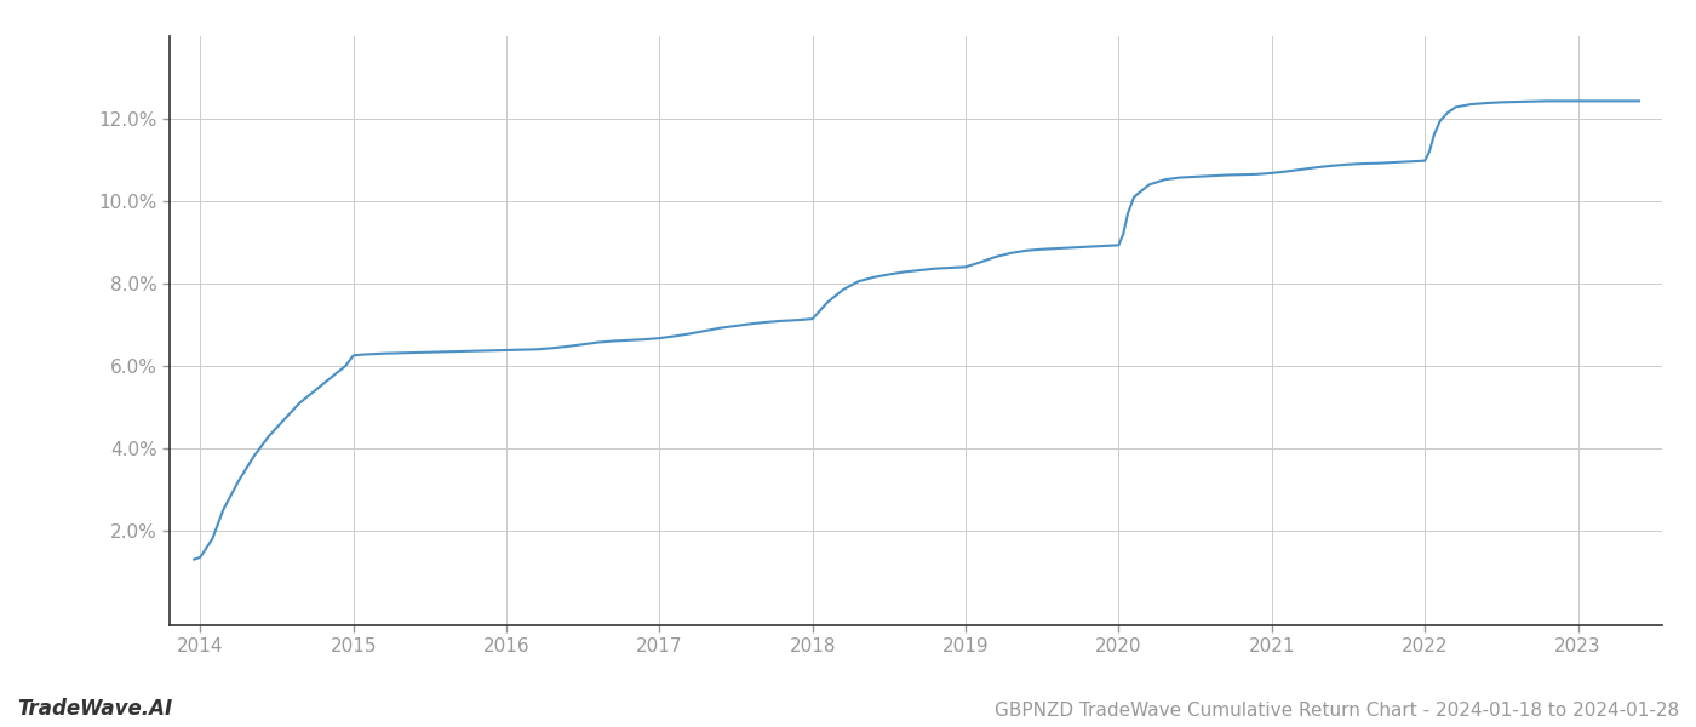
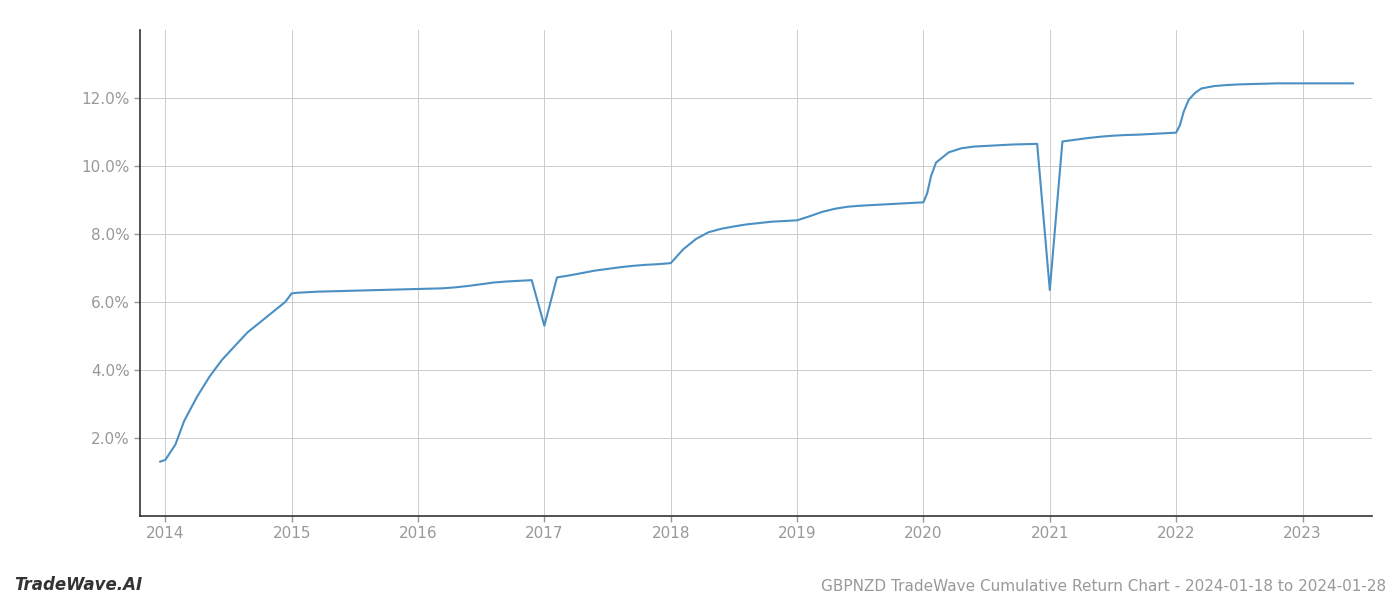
2017: 6.67% -> 5.30%
2021: 10.68% -> 6.35%
